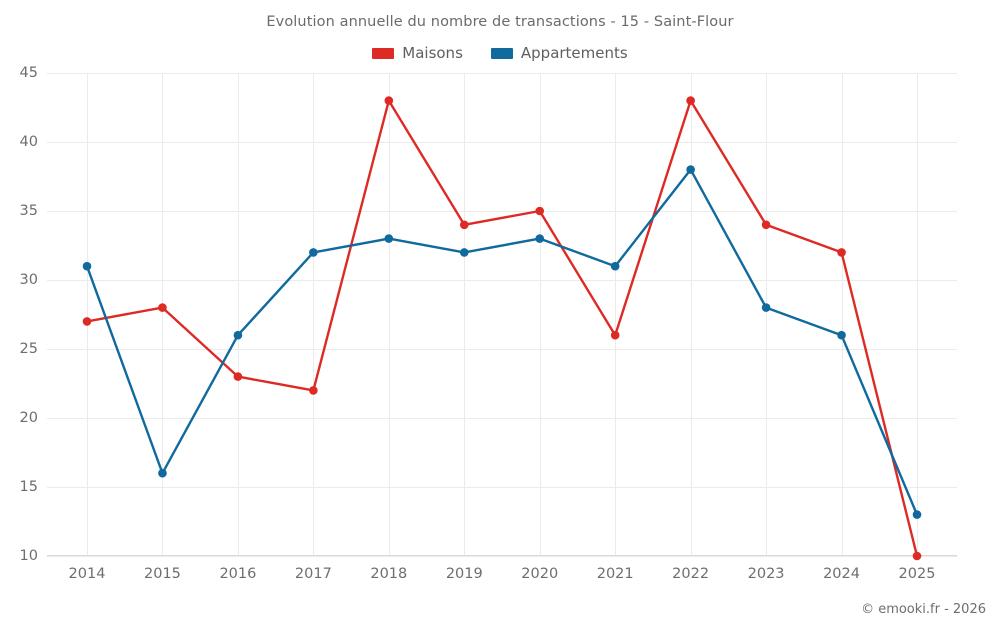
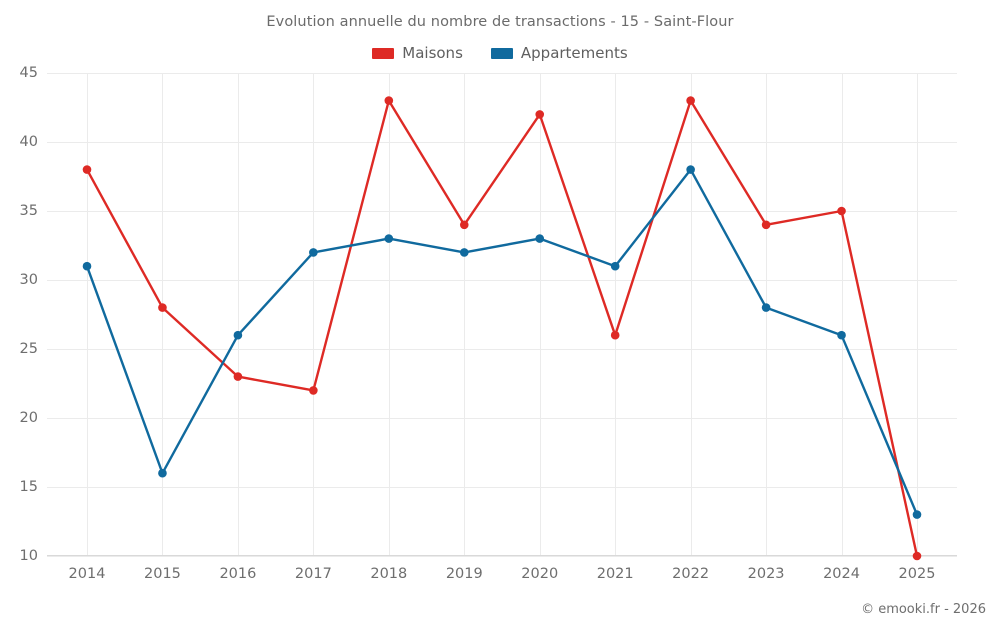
Maisons/2014: 27 -> 38
Maisons/2020: 35 -> 42
Maisons/2024: 32 -> 35
